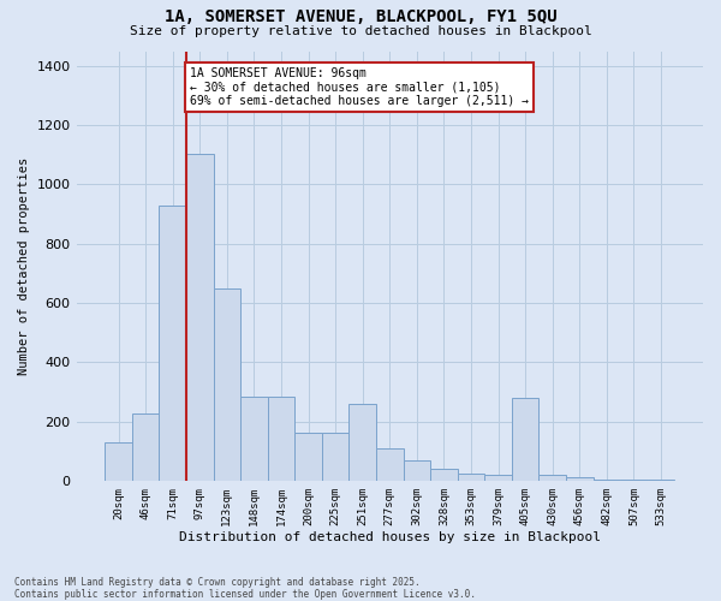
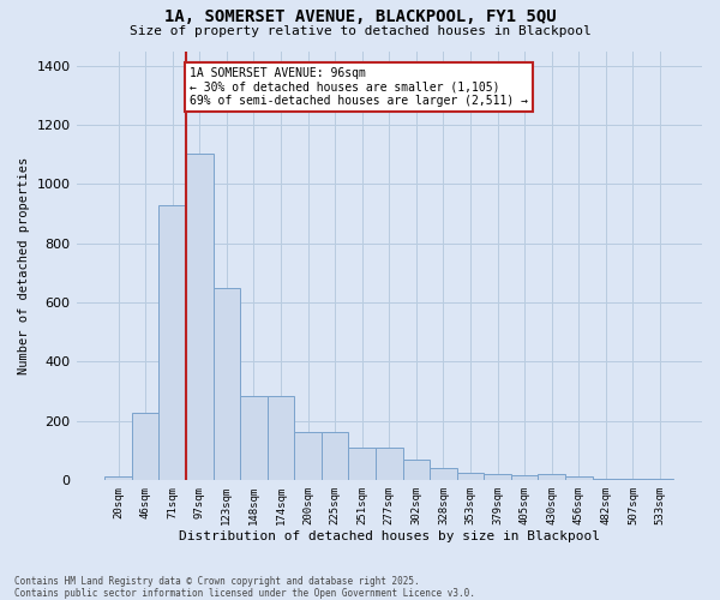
20sqm: 130 -> 10
251sqm: 260 -> 110
405sqm: 280 -> 15
